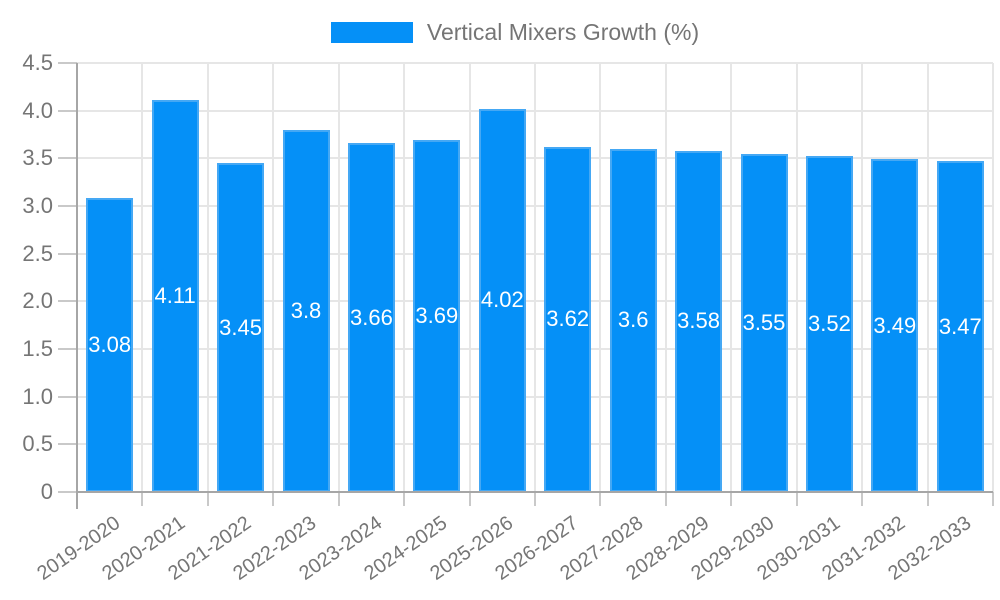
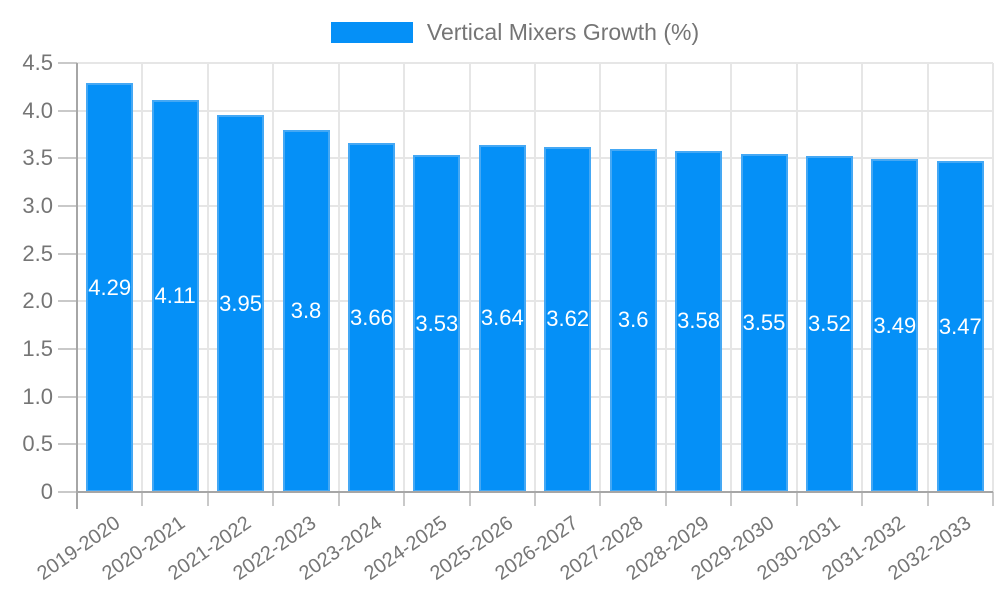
2019-2020: 3.08 -> 4.29
2021-2022: 3.45 -> 3.95
2024-2025: 3.69 -> 3.53
2025-2026: 4.02 -> 3.64
